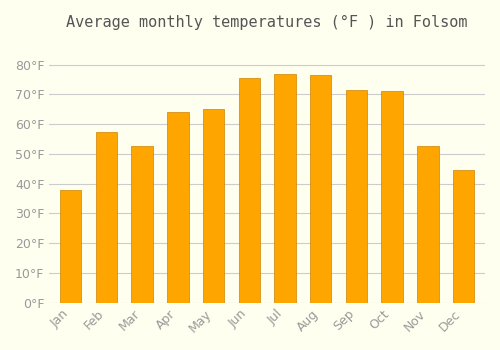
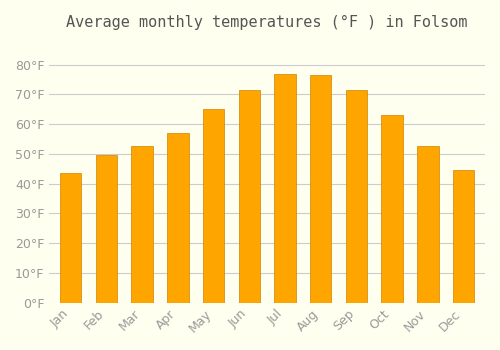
Jan: 38.0°F -> 43.5°F
Feb: 57.5°F -> 49.5°F
Apr: 64.0°F -> 57.0°F
Jun: 75.5°F -> 71.5°F
Oct: 71.0°F -> 63.0°F
